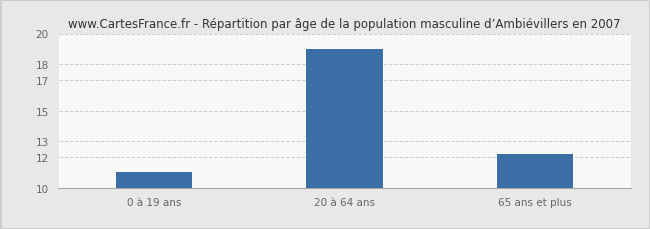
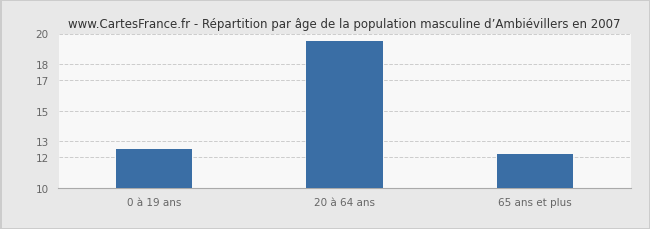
0 à 19 ans: 11.0 -> 12.5
20 à 64 ans: 19.0 -> 19.5
